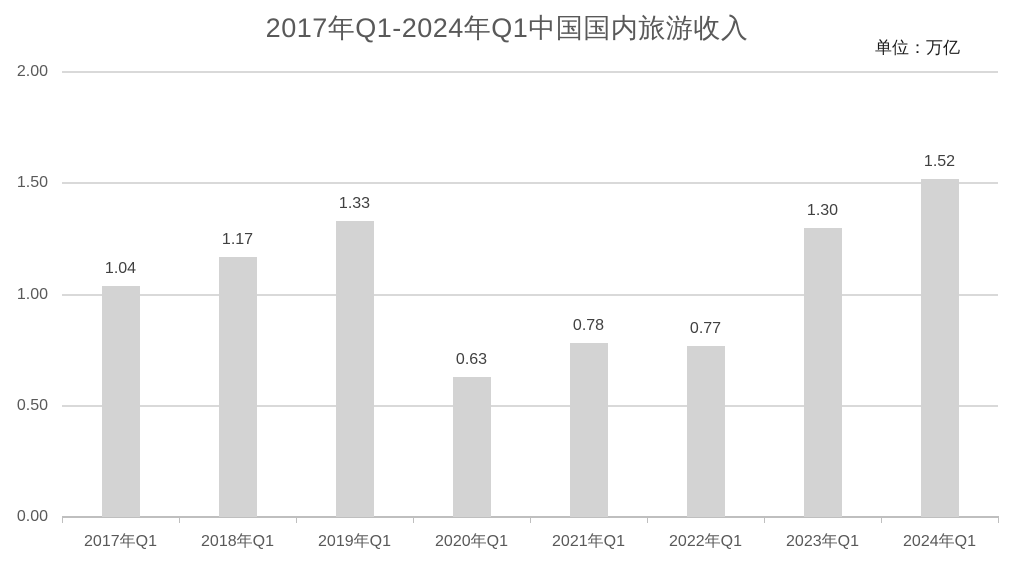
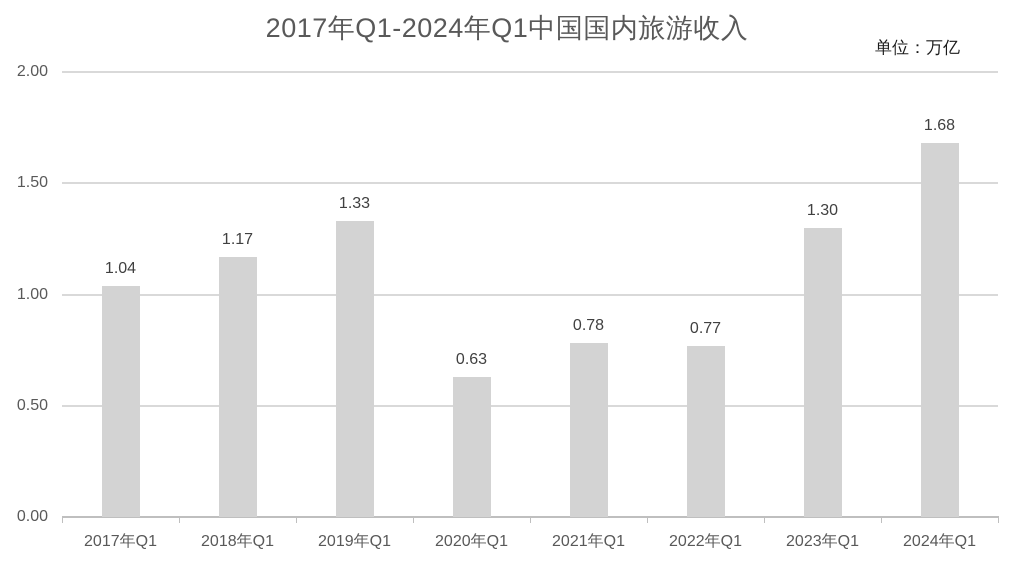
2024年Q1: 1.52 -> 1.68
